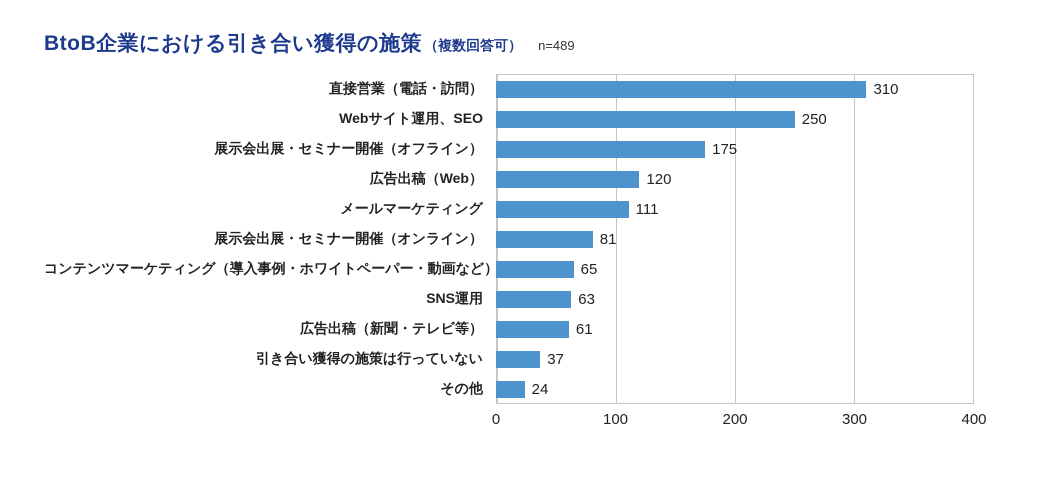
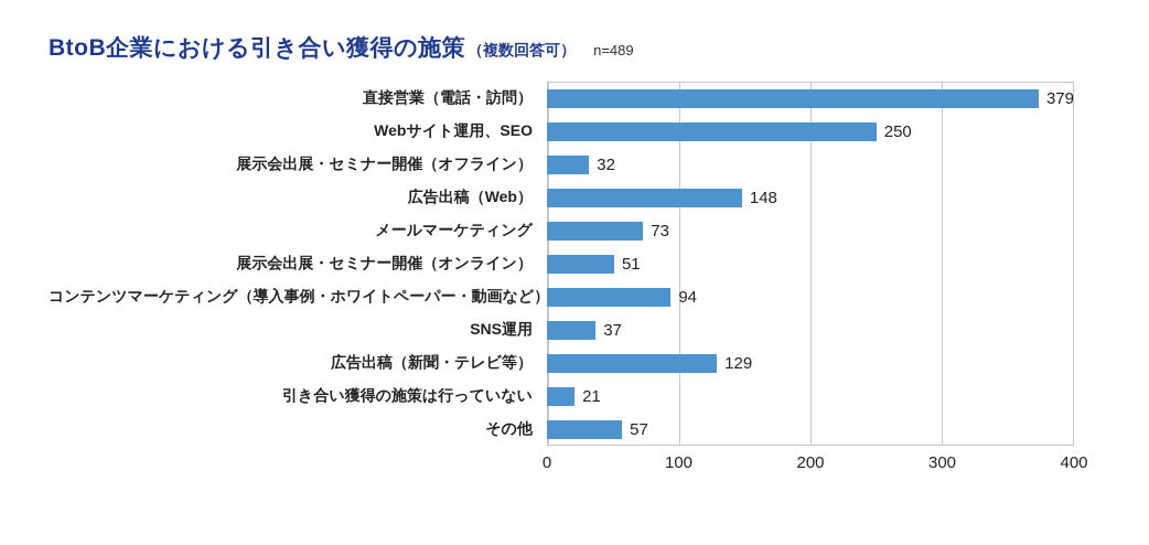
直接営業（電話・訪問）: 310 -> 379
展示会出展・セミナー開催（オフライン）: 175 -> 32
広告出稿（Web）: 120 -> 148
メールマーケティング: 111 -> 73
展示会出展・セミナー開催（オンライン）: 81 -> 51
コンテンツマーケティング（導入事例・ホワイトペーパー・動画など）: 65 -> 94
SNS運用: 63 -> 37
広告出稿（新聞・テレビ等）: 61 -> 129
引き合い獲得の施策は行っていない: 37 -> 21
その他: 24 -> 57
